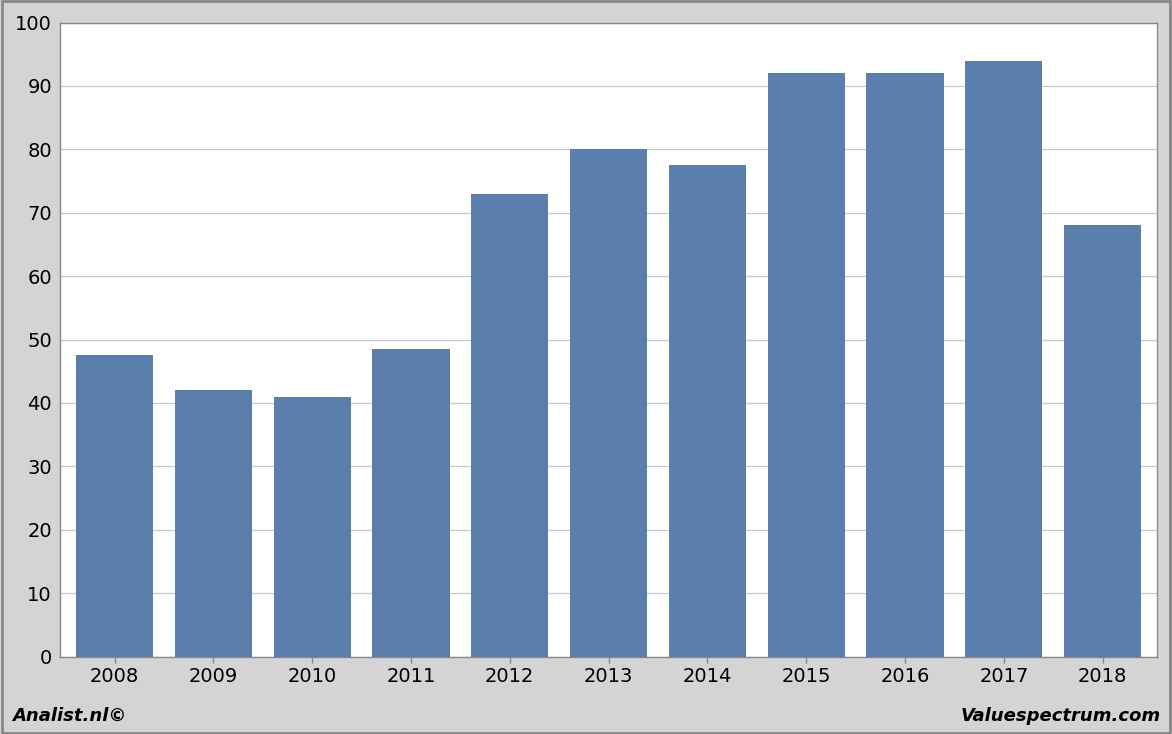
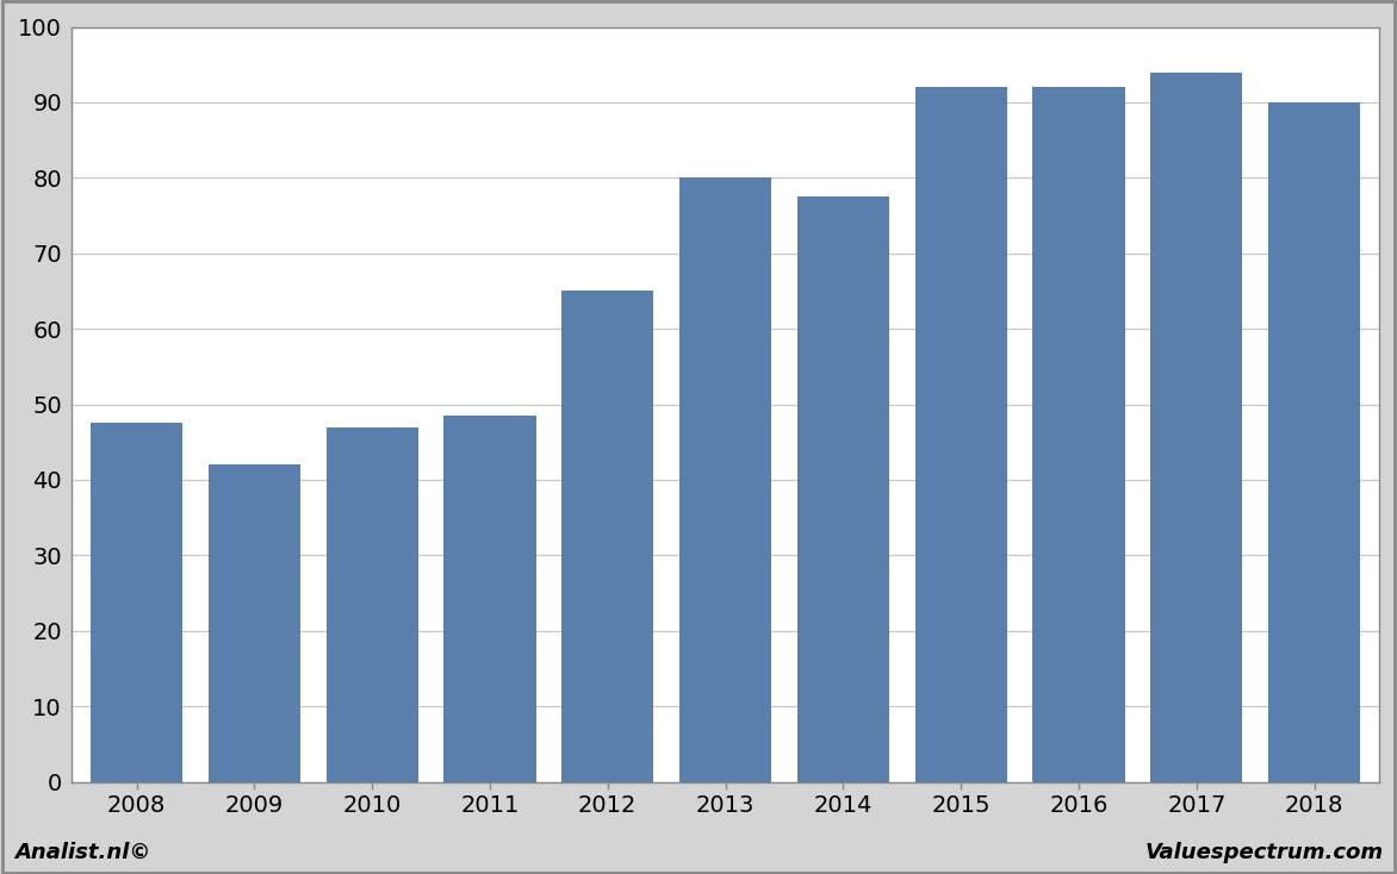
2010: 41.0 -> 47.0
2012: 73.0 -> 65.0
2018: 68.0 -> 90.0
